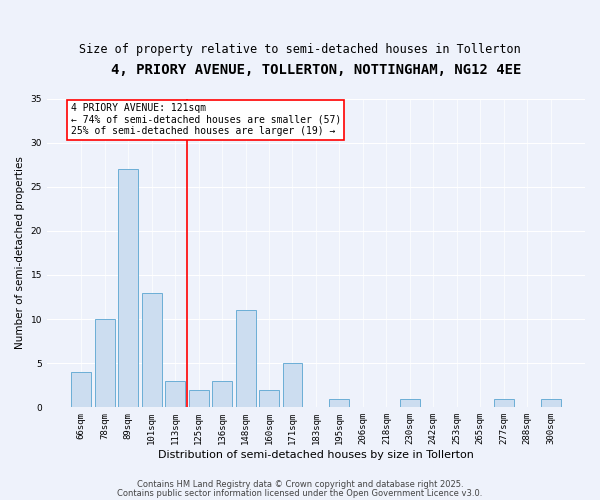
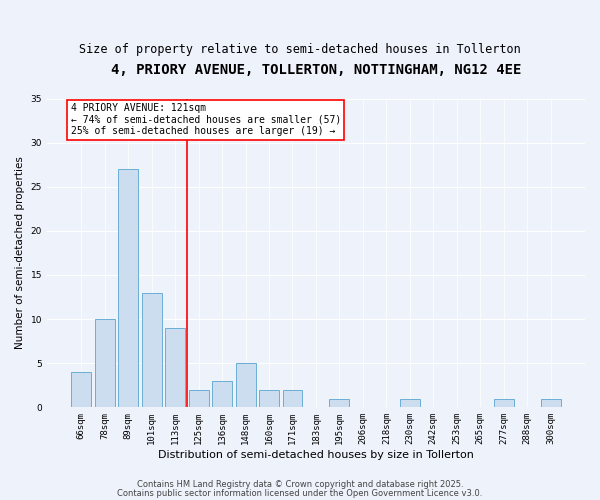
113sqm: 3 -> 9
148sqm: 11 -> 5
171sqm: 5 -> 2
